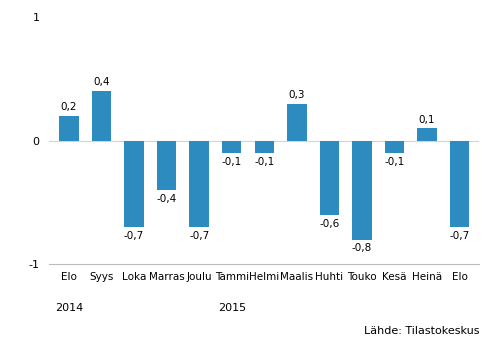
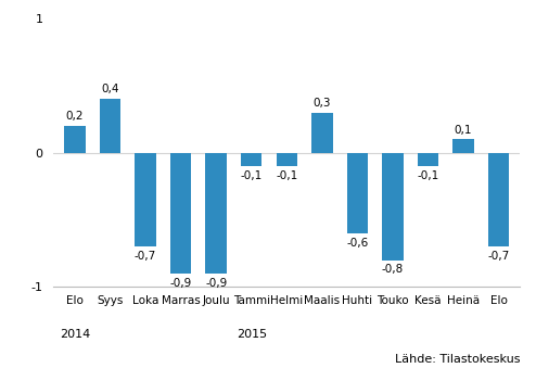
Marras: -0,4 -> -0,9
Joulu: -0,7 -> -0,9
